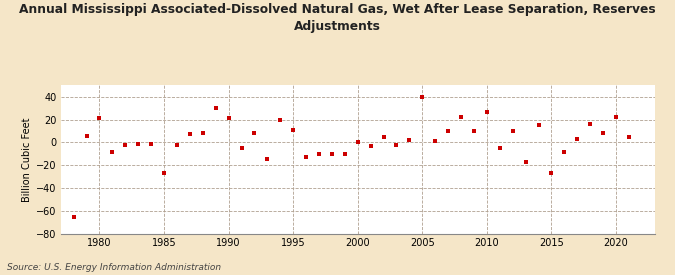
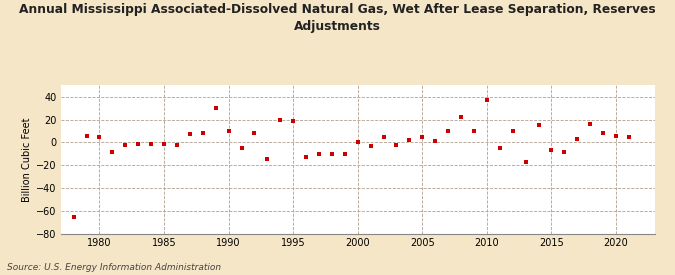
1980: 21 -> 5
1985: -27 -> -1
1990: 21 -> 10
1995: 11 -> 19
2005: 40 -> 5
2010: 27 -> 37
2015: -27 -> -7
2020: 22 -> 6
